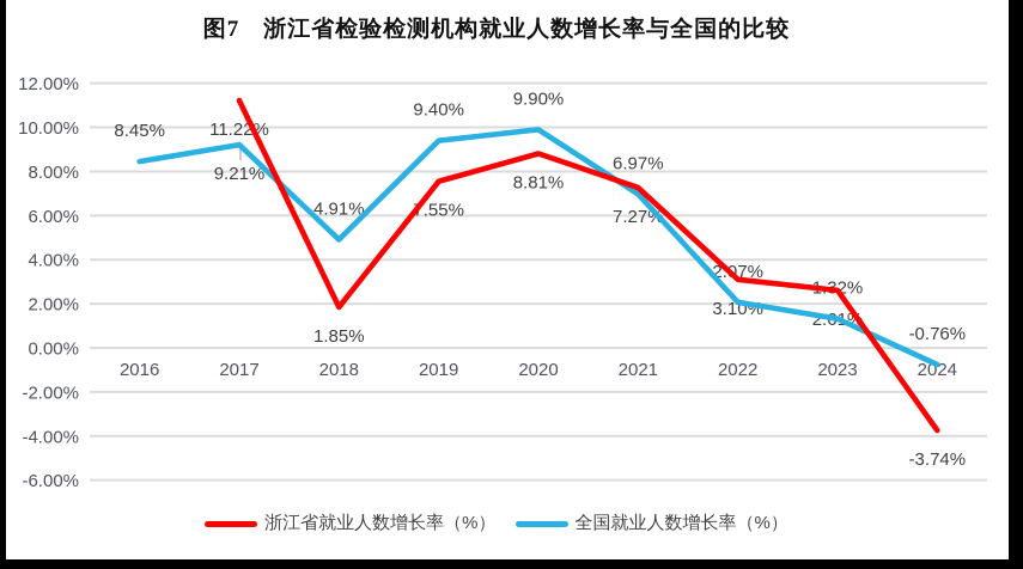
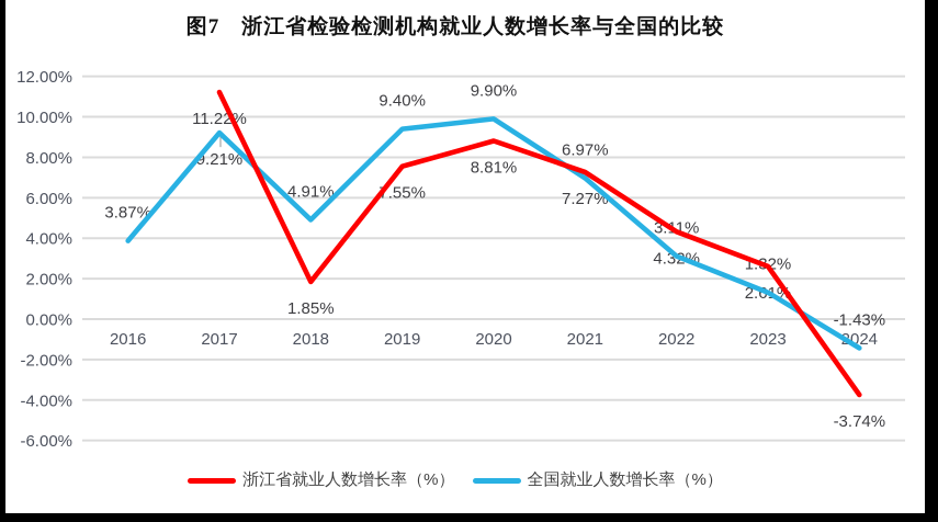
全国就业人数增长率（%）/2016: 8.45% -> 3.87%
浙江省就业人数增长率（%）/2022: 3.10% -> 4.32%
全国就业人数增长率（%）/2022: 2.07% -> 3.11%
全国就业人数增长率（%）/2024: -0.76% -> -1.43%
